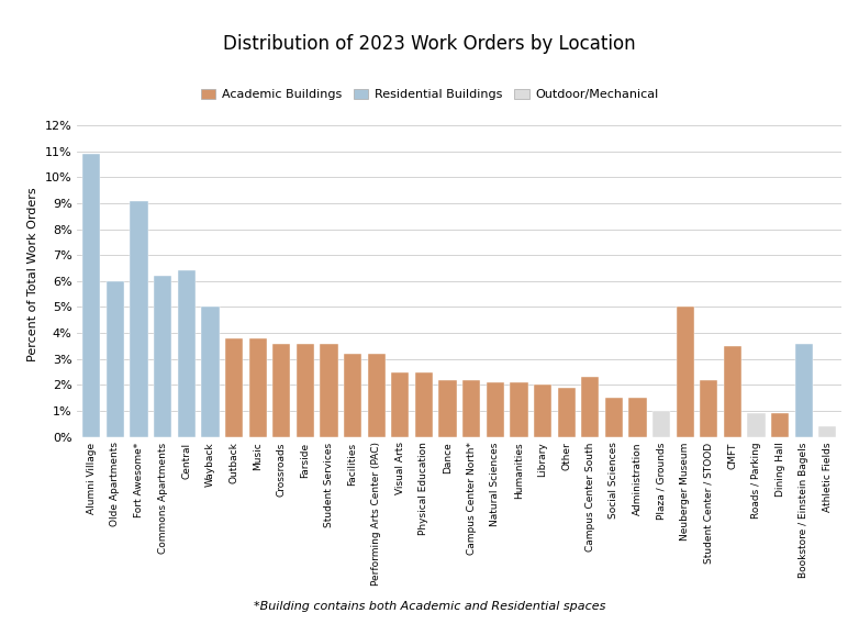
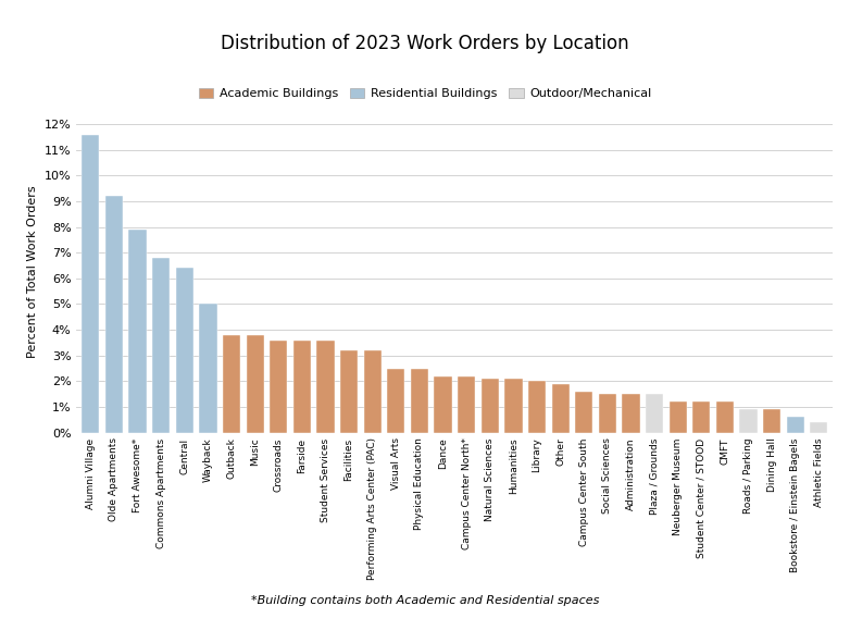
Alumni Village: 10.9% -> 11.6%
Olde Apartments: 6.0% -> 9.2%
Fort Awesome*: 9.1% -> 7.9%
Commons Apartments: 6.2% -> 6.8%
Campus Center South: 2.3% -> 1.6%
Plaza / Grounds: 1.0% -> 1.5%
Neuberger Museum: 5.0% -> 1.2%
Student Center / STOOD: 2.2% -> 1.2%
CMFT: 3.5% -> 1.2%
Bookstore / Einstein Bagels: 3.6% -> 0.6%
